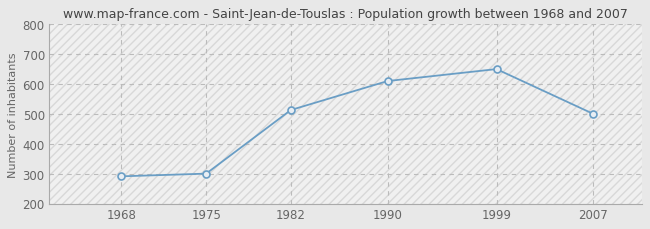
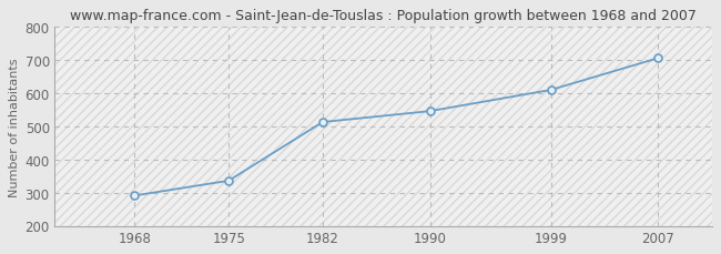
1975: 300 -> 336
1990: 610 -> 546
1999: 650 -> 610
2007: 500 -> 706
